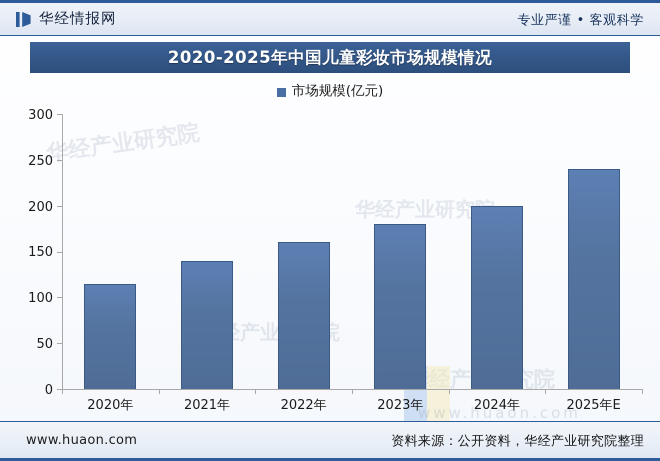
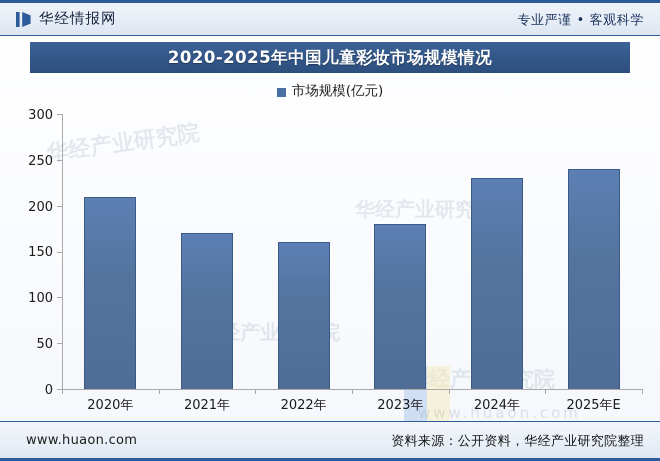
2020年: 120 -> 210
2021年: 140 -> 170
2024年: 200 -> 230
